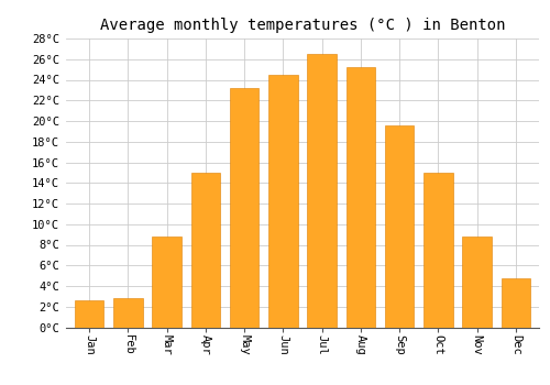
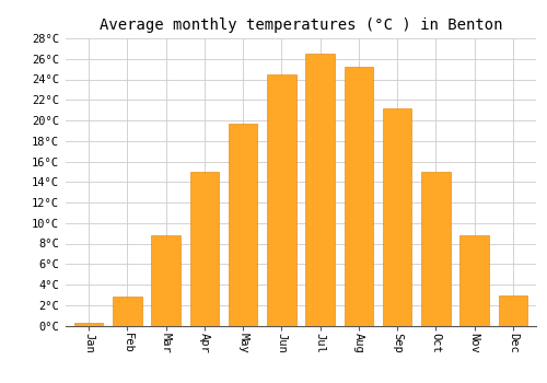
Jan: 2.6°C -> 0.3°C
May: 23.2°C -> 19.7°C
Sep: 19.6°C -> 21.2°C
Dec: 4.8°C -> 2.9°C
